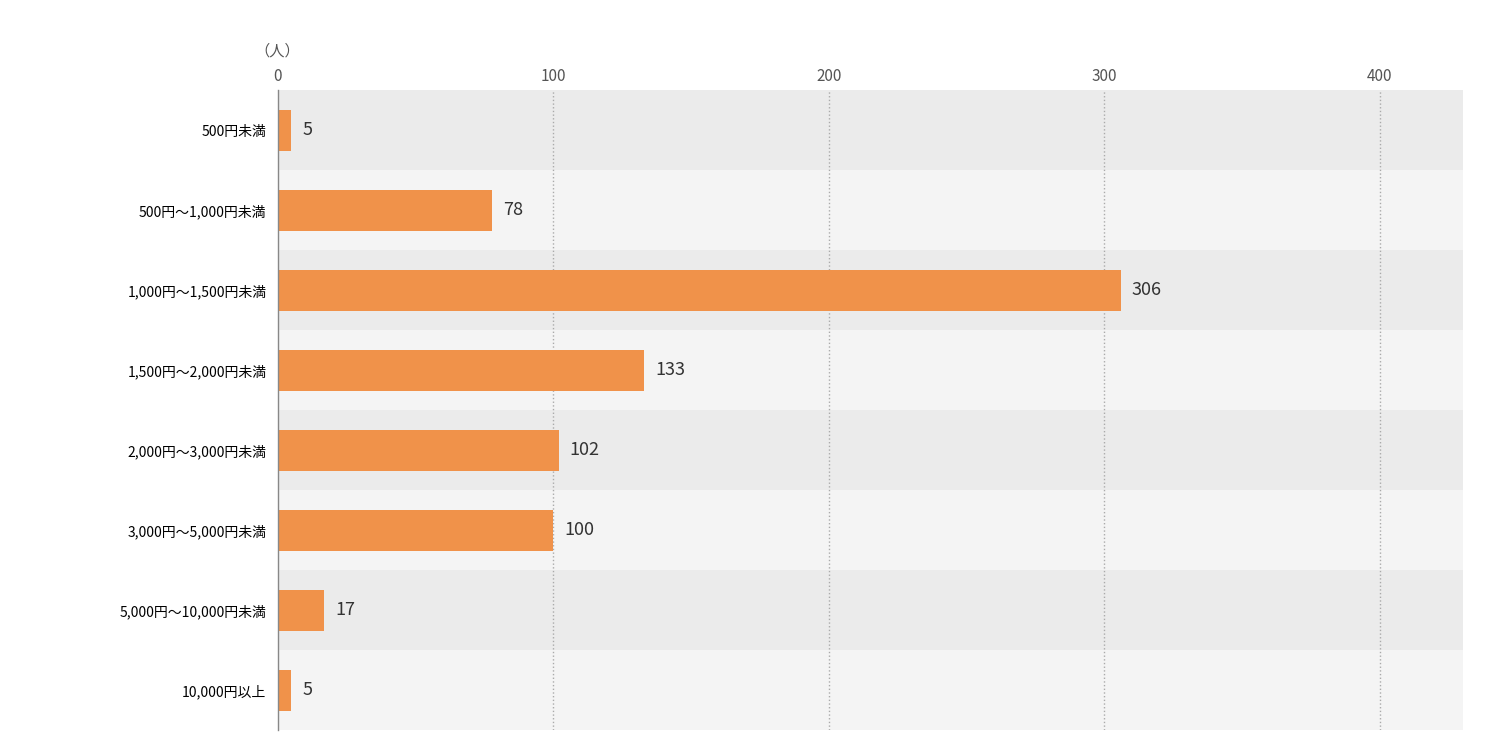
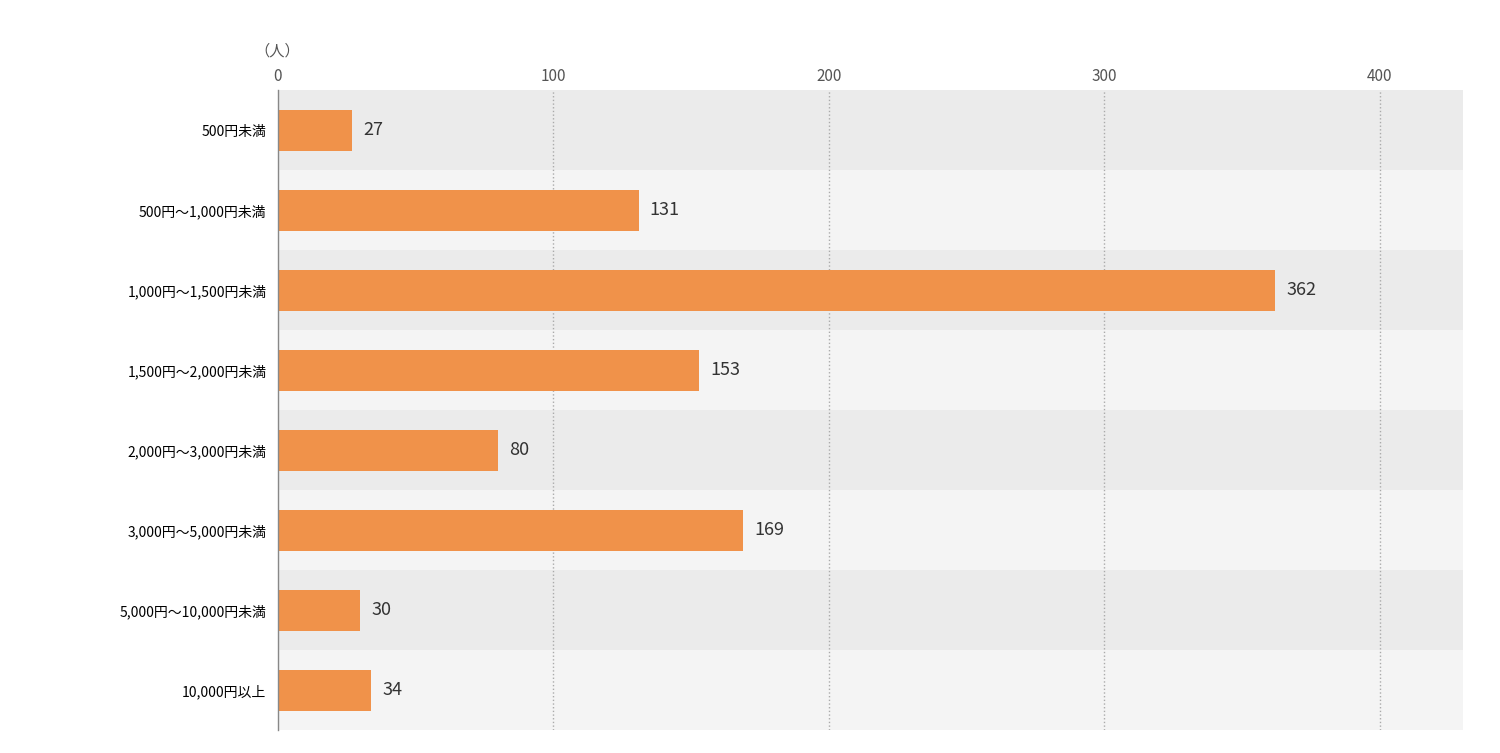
500円未満: 5 -> 27
500円～1,000円未満: 78 -> 131
1,000円～1,500円未満: 306 -> 362
1,500円～2,000円未満: 133 -> 153
2,000円～3,000円未満: 102 -> 80
3,000円～5,000円未満: 100 -> 169
5,000円～10,000円未満: 17 -> 30
10,000円以上: 5 -> 34
